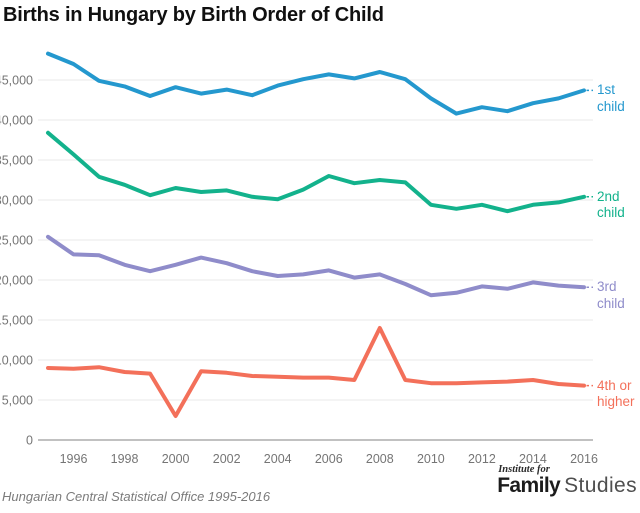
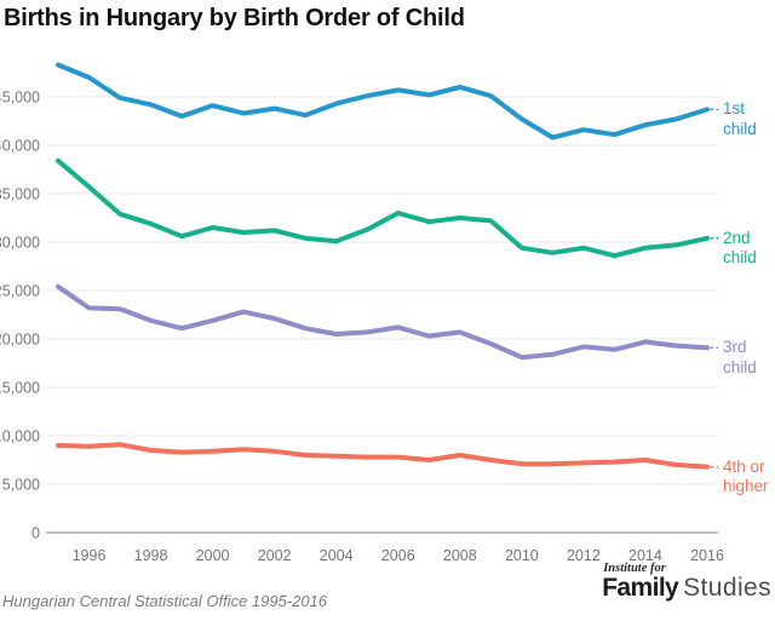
4th or higher/2000: 3000 -> 8000
4th or higher/2008: 14000 -> 8000
